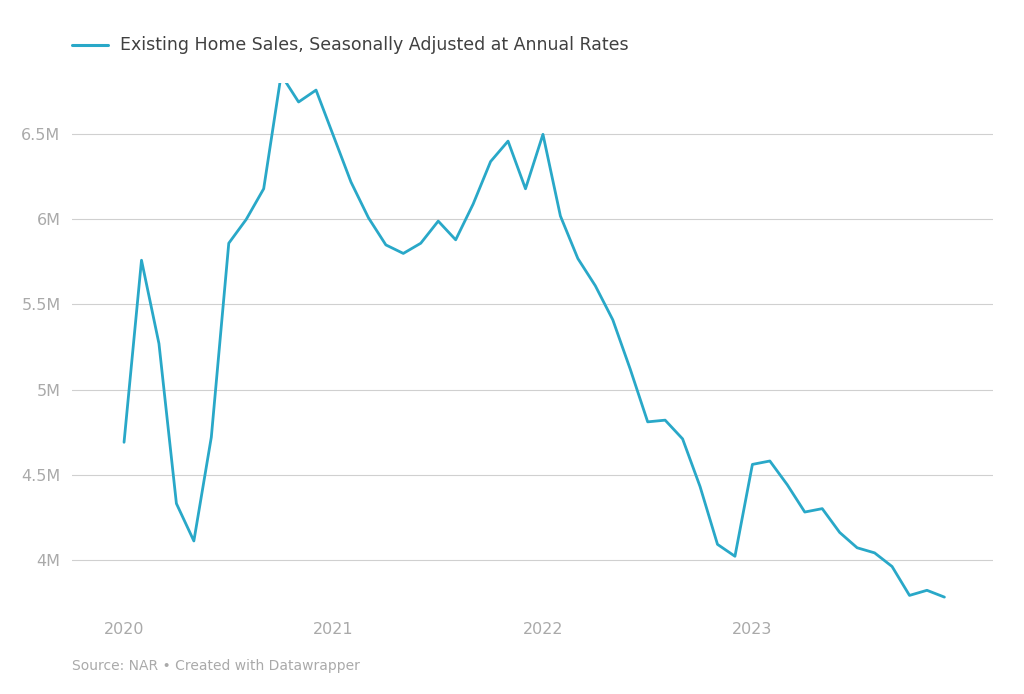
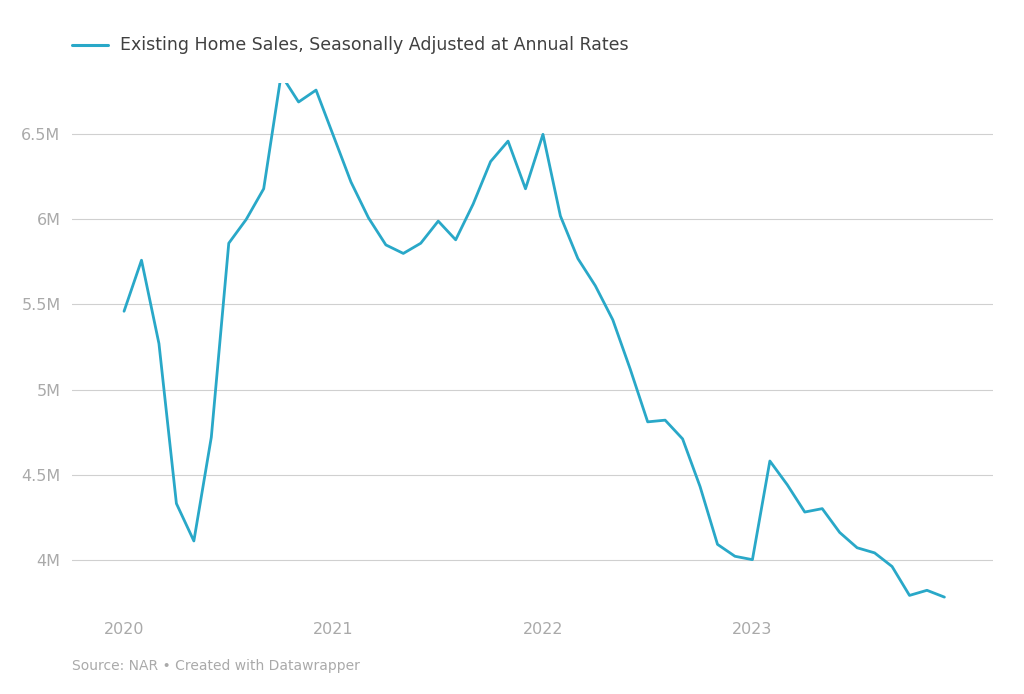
2020: 4.69M -> 5.46M
2023: 4.56M -> 4.00M
